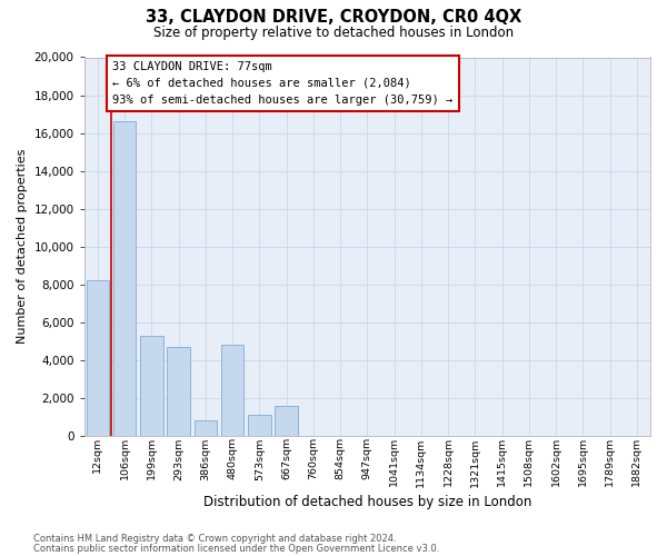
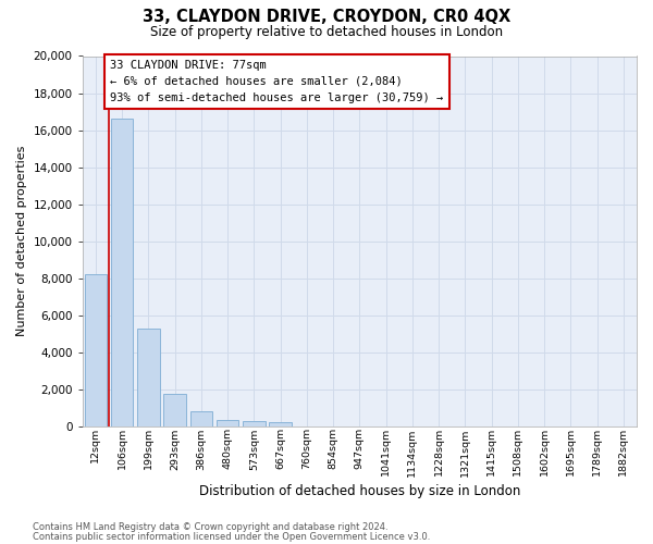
293sqm: 4,700 -> 1,800
480sqm: 4,800 -> 300
573sqm: 1,100 -> 300
667sqm: 1,600 -> 200
